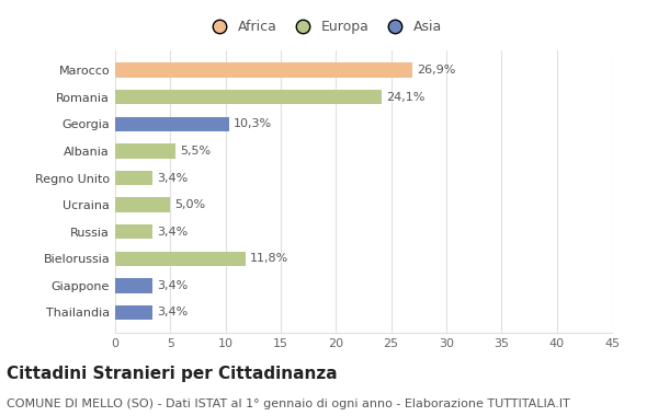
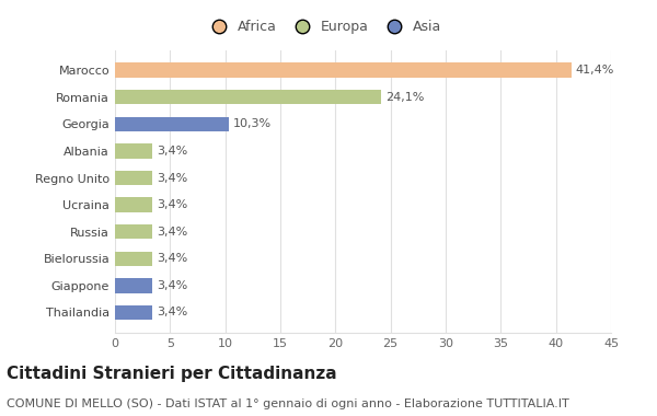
Marocco: 26,9% -> 41,4%
Albania: 5,5% -> 3,4%
Ucraina: 5,0% -> 3,4%
Bielorussia: 11,8% -> 3,4%
